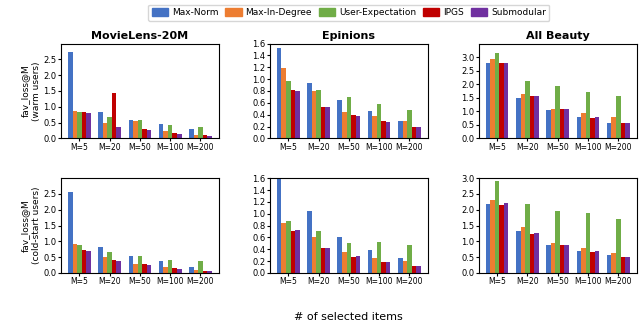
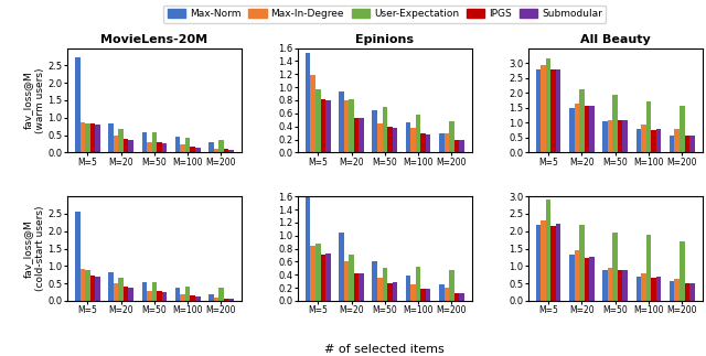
MovieLens-20M/IPGS/M=20: 1.45 -> 0.40
MovieLens-20M/Max-In-Degree/M=50: 0.55 -> 0.30
